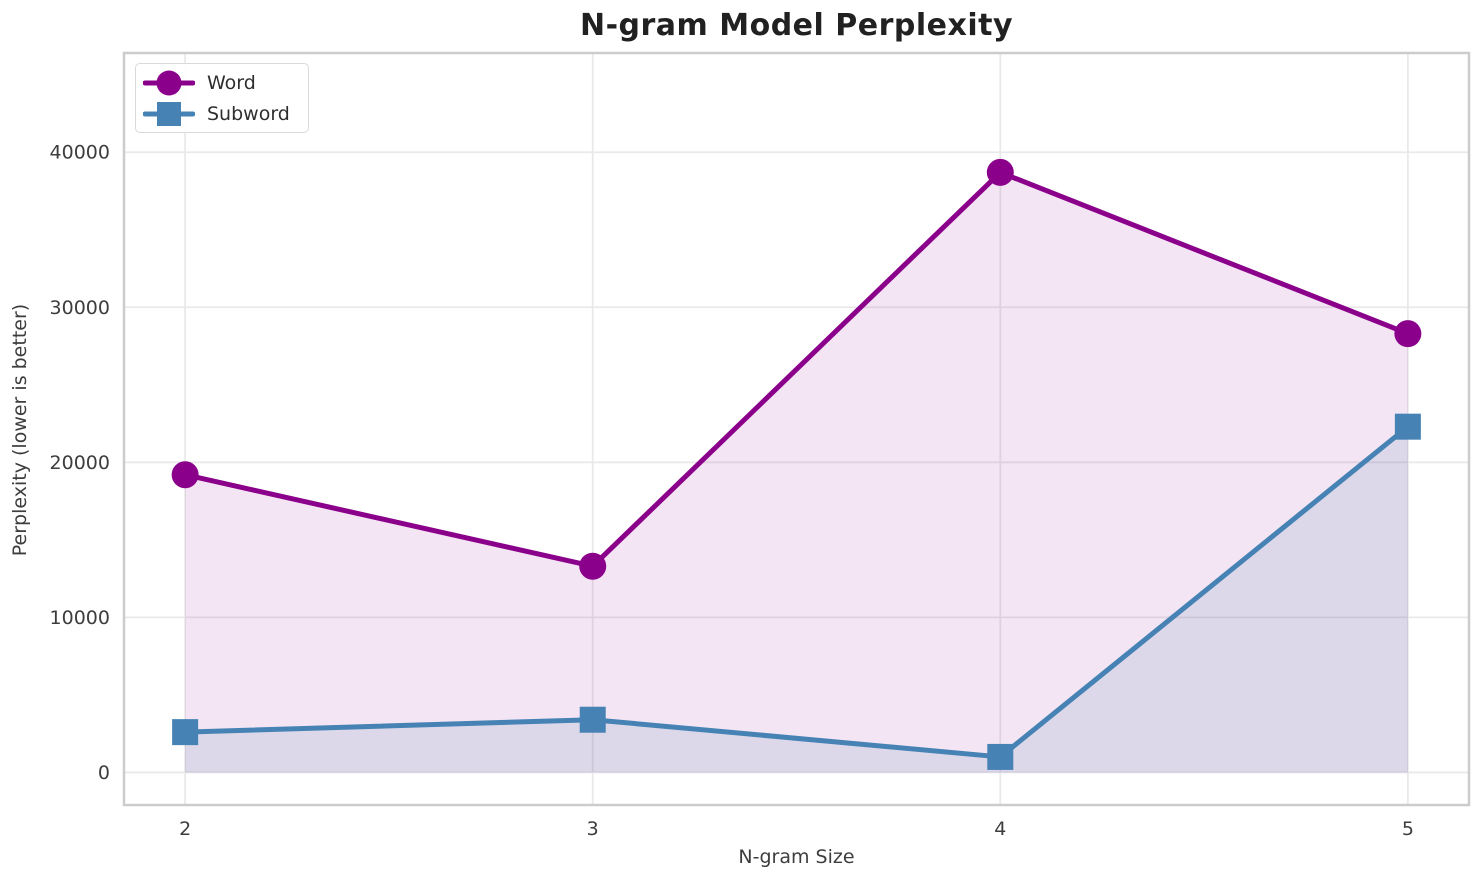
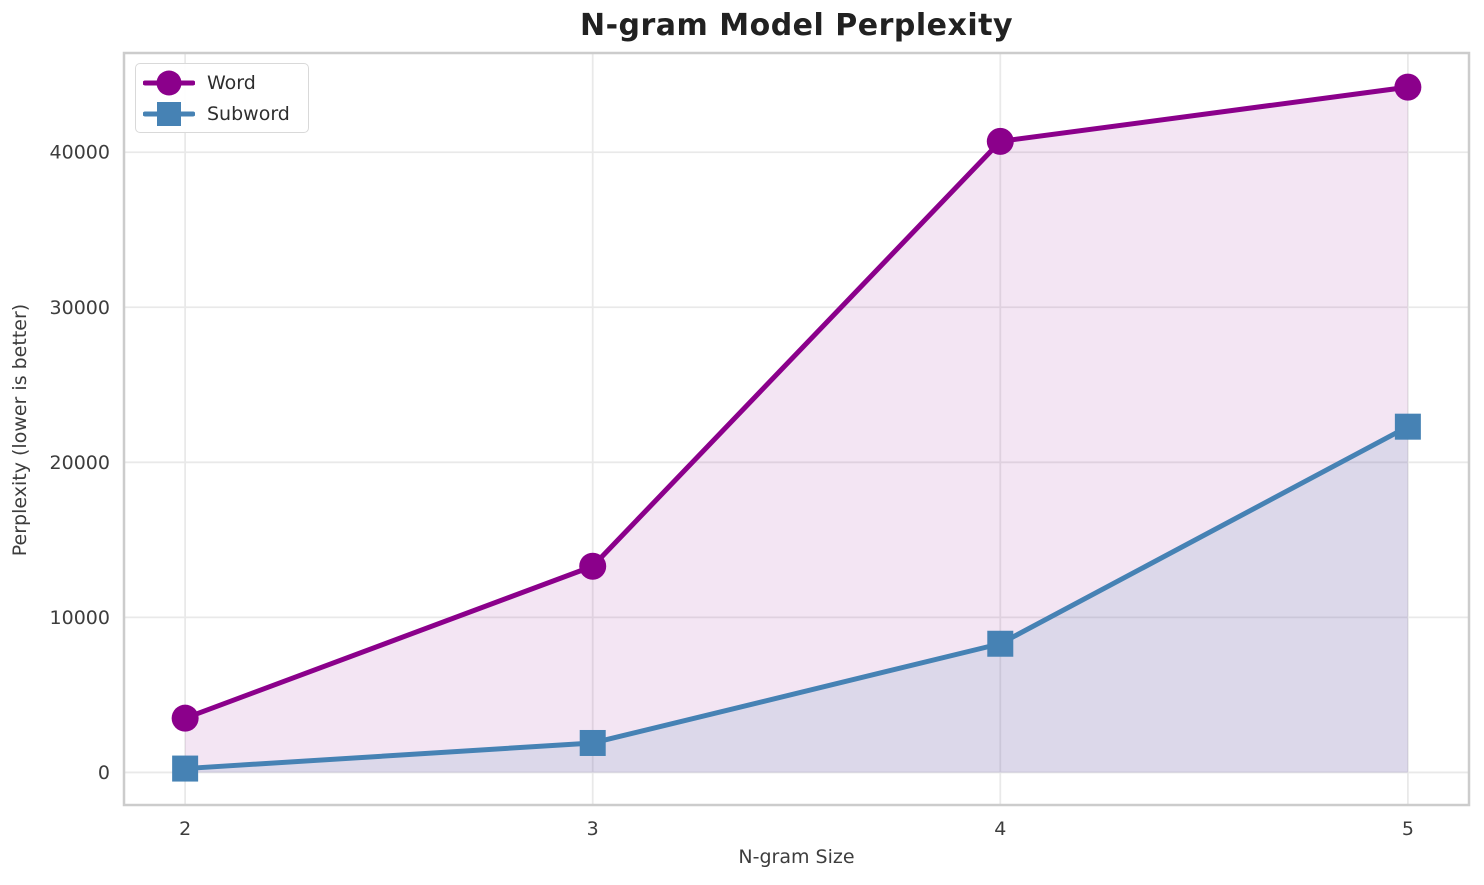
Word/2: 19200 -> 3500
Subword/2: 2600 -> 200
Subword/3: 3400 -> 1900
Word/4: 38700 -> 40700
Subword/4: 1000 -> 8300
Word/5: 28300 -> 44200
